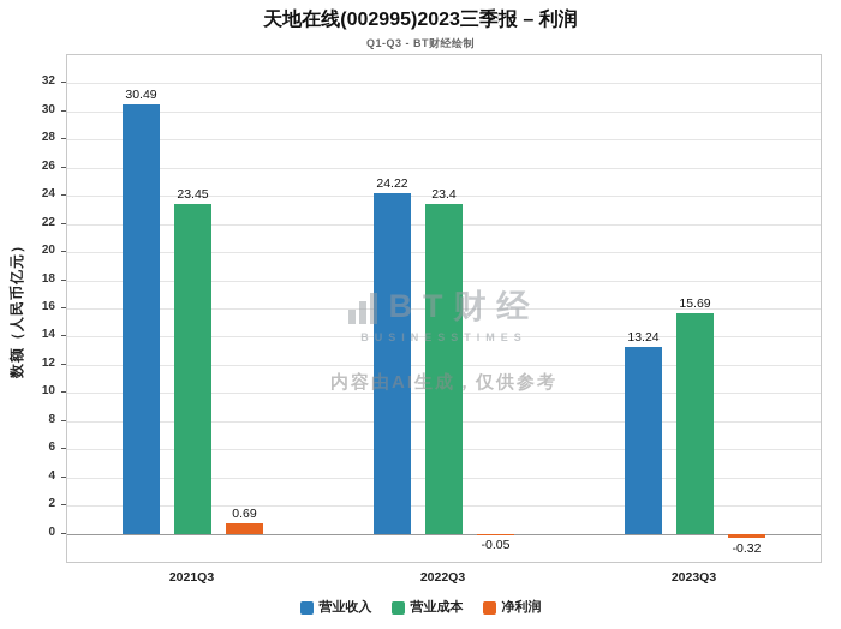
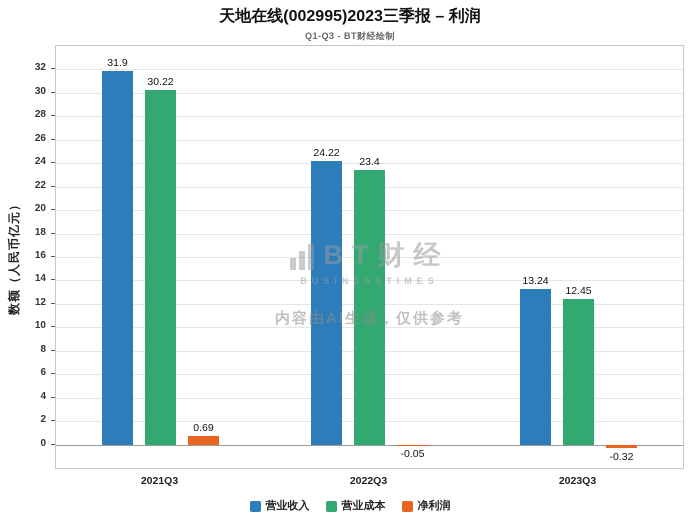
营业收入/2021Q3: 30.49 -> 31.9
营业成本/2021Q3: 23.45 -> 30.22
营业成本/2023Q3: 15.69 -> 12.45
